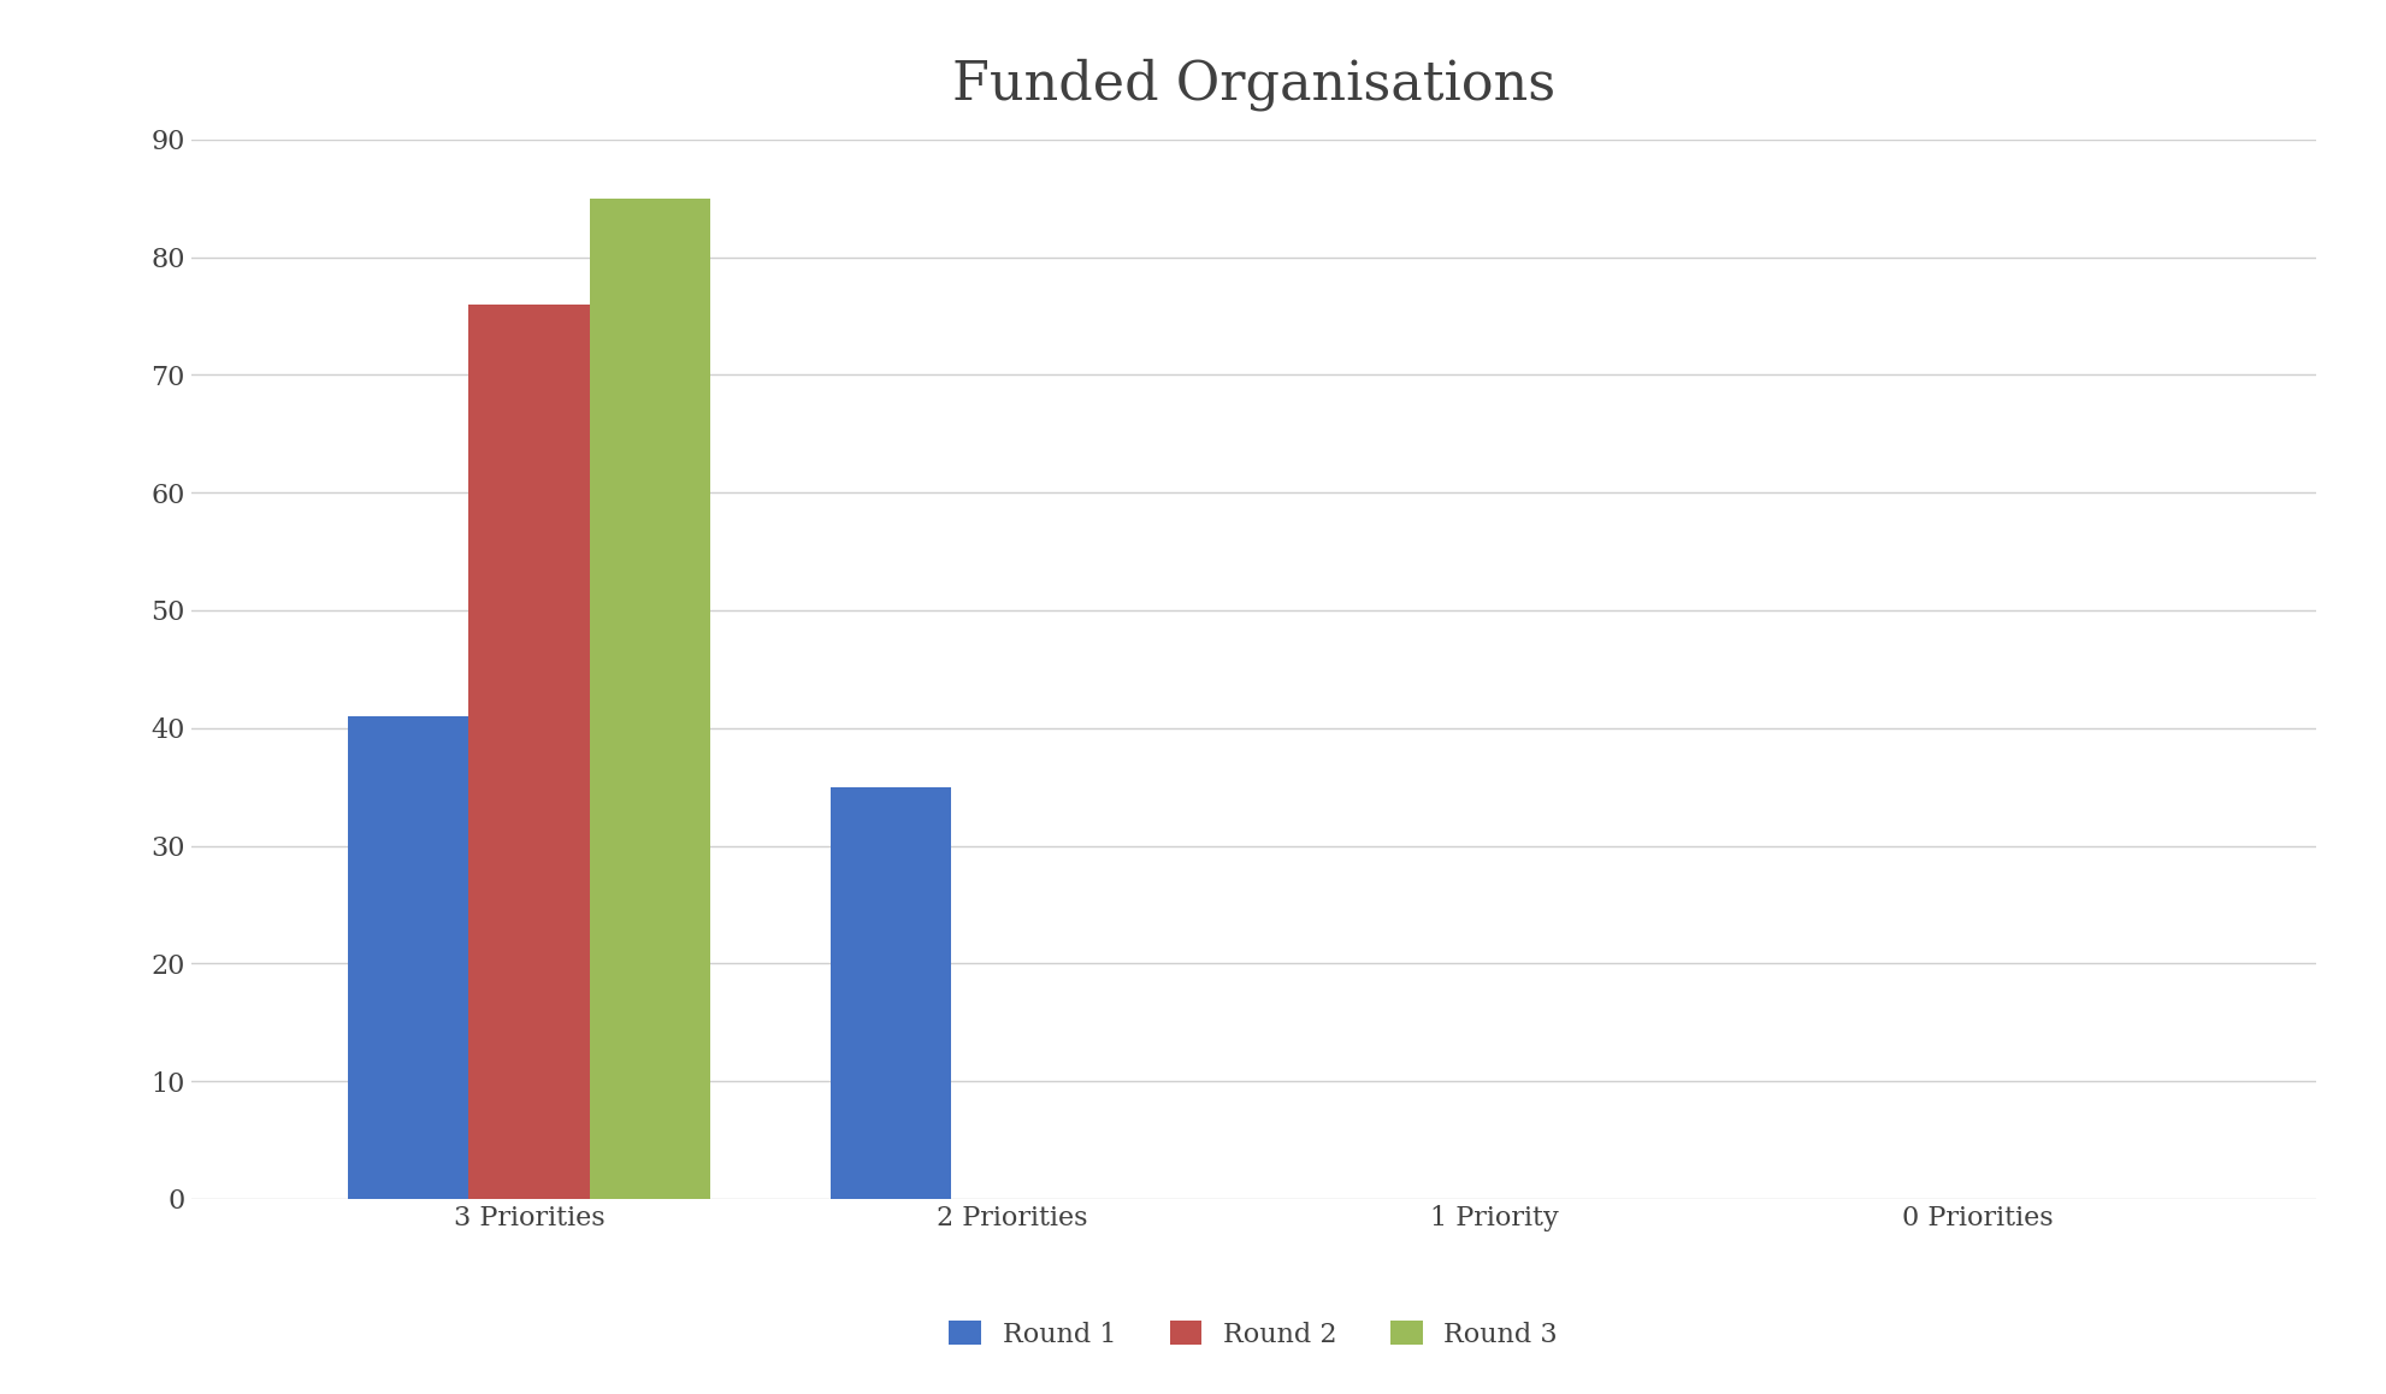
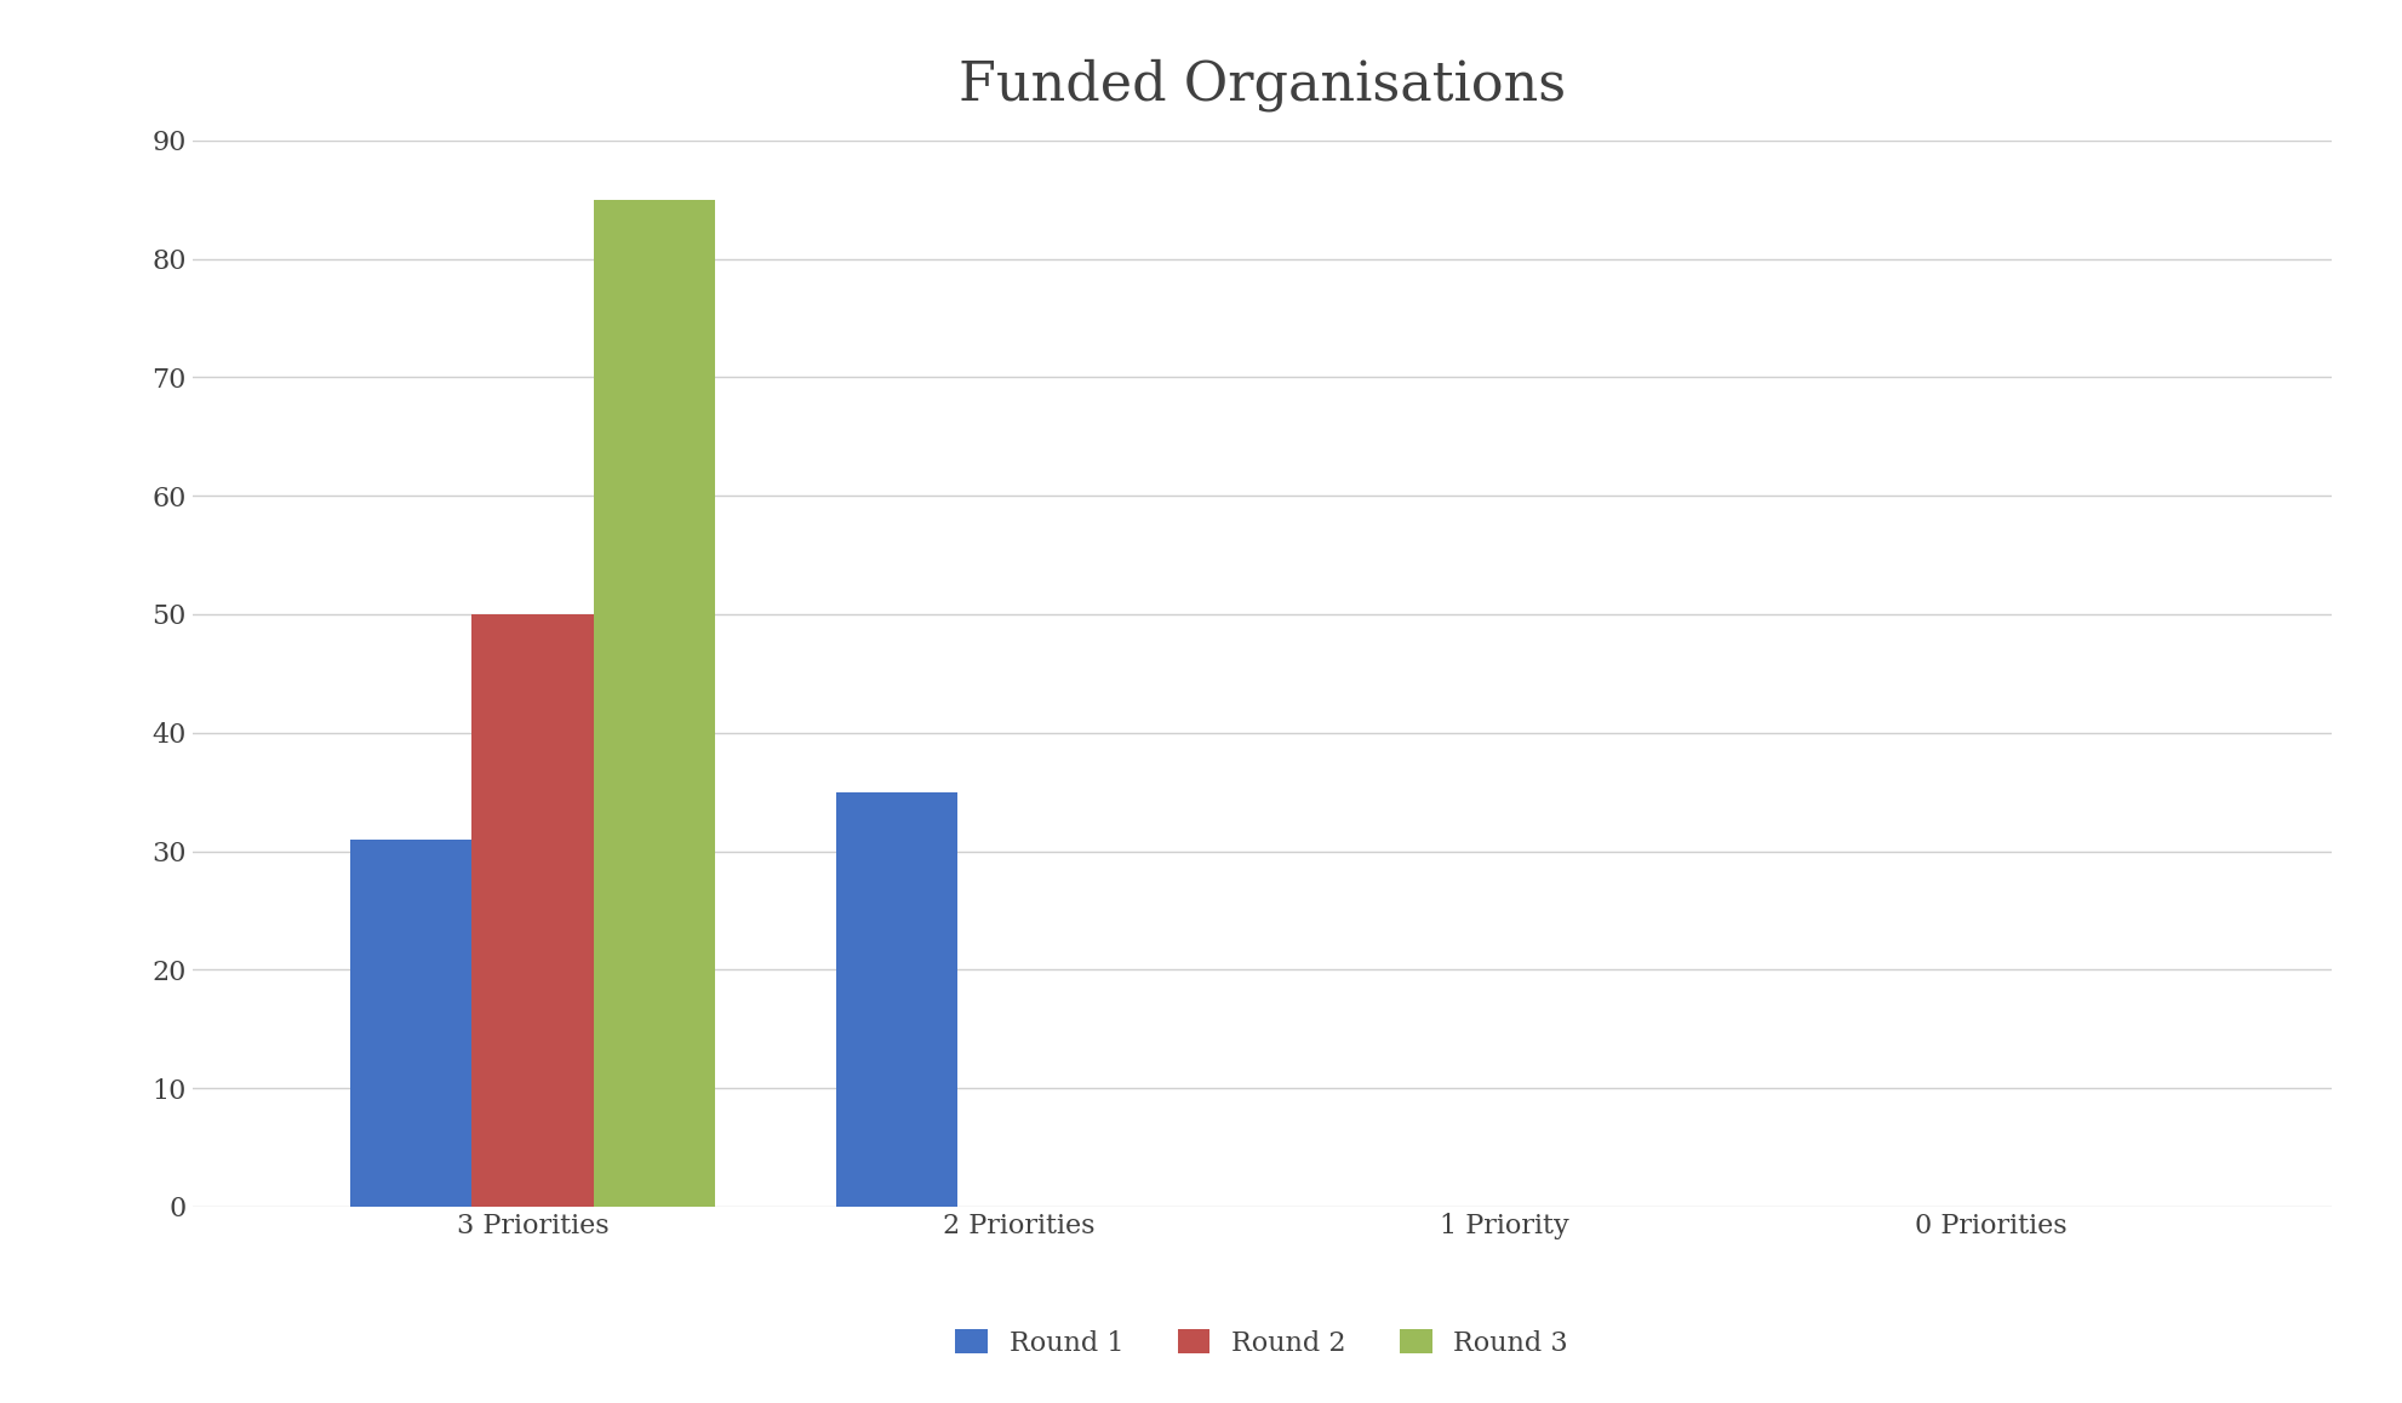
Round 1/3 Priorities: 41 -> 31
Round 2/3 Priorities: 76 -> 50
